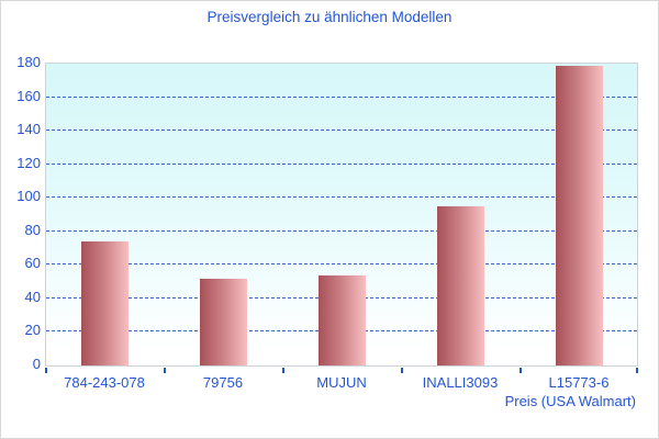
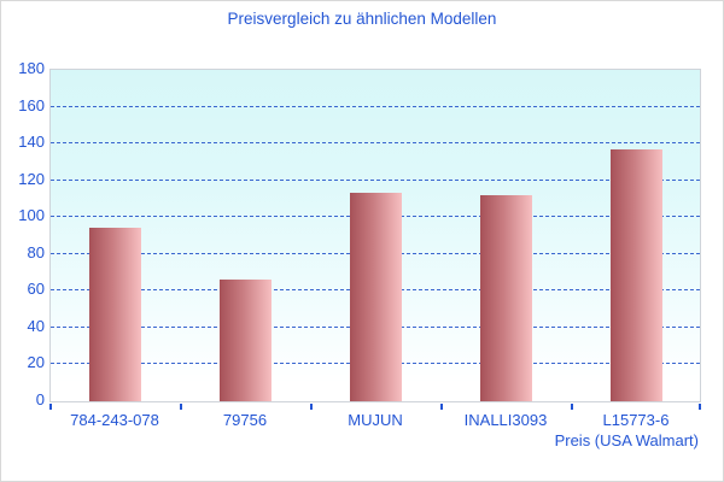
784-243-078: 74 -> 94
79756: 52 -> 66
MUJUN: 54 -> 113
INALLI3093: 95 -> 112
L15773-6: 179 -> 137
